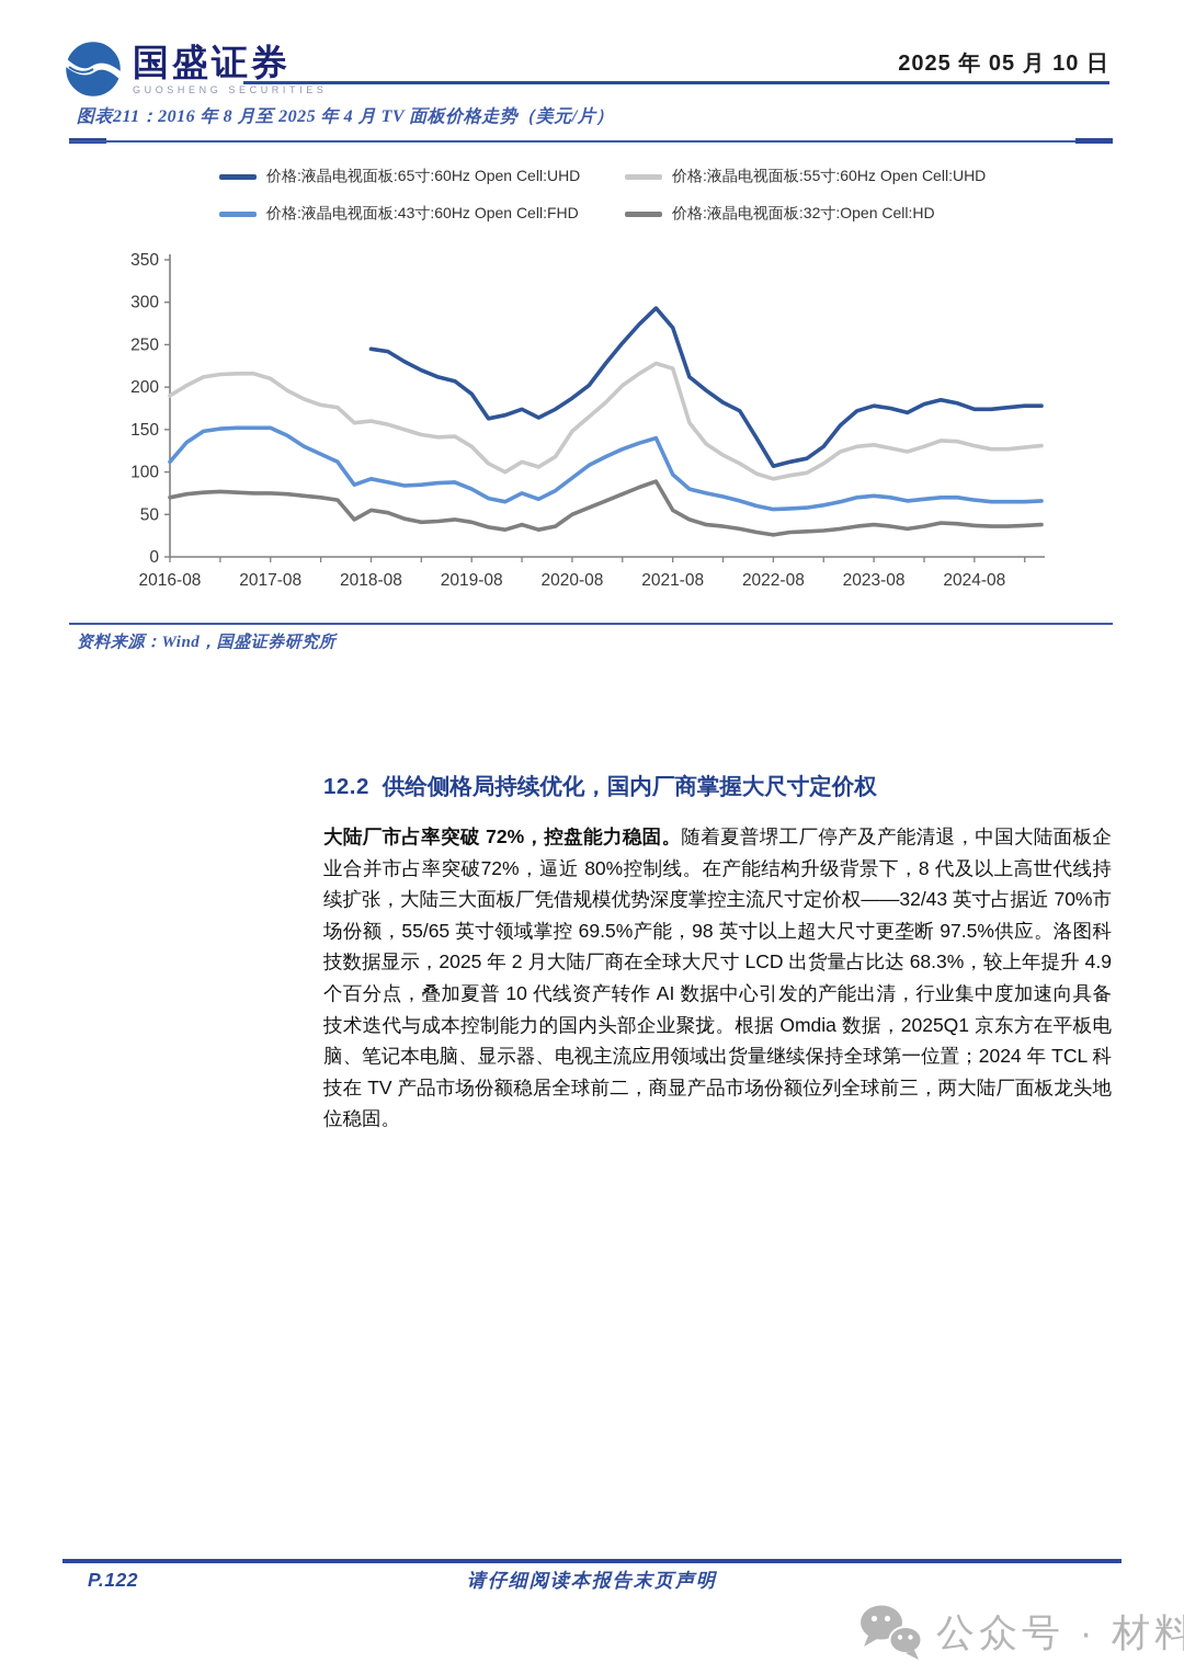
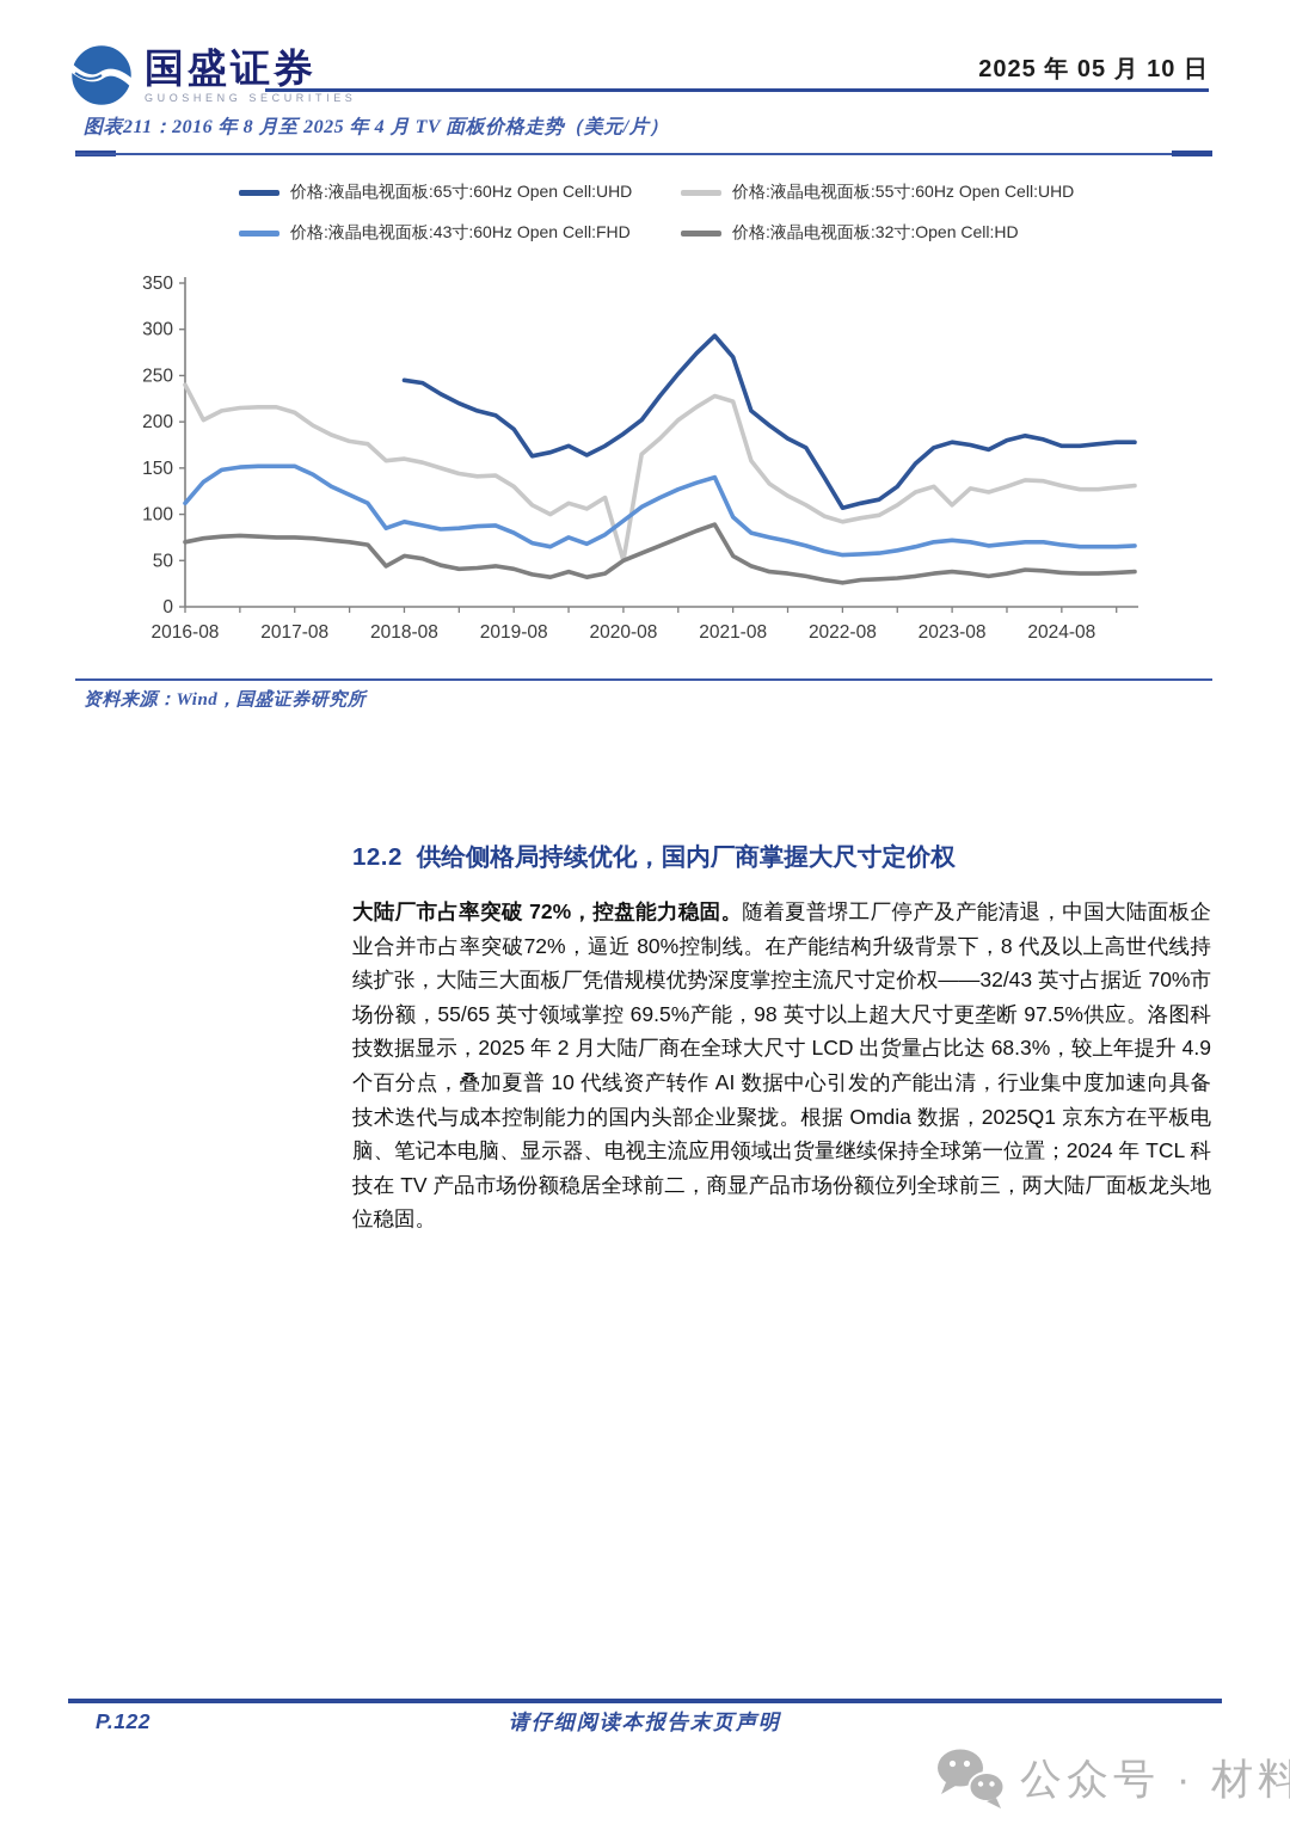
价格:液晶电视面板:55寸:60Hz Open Cell:UHD/2016-08: 190 -> 240
价格:液晶电视面板:55寸:60Hz Open Cell:UHD/2020-08: 150 -> 50
价格:液晶电视面板:55寸:60Hz Open Cell:UHD/2023-08: 130 -> 110
